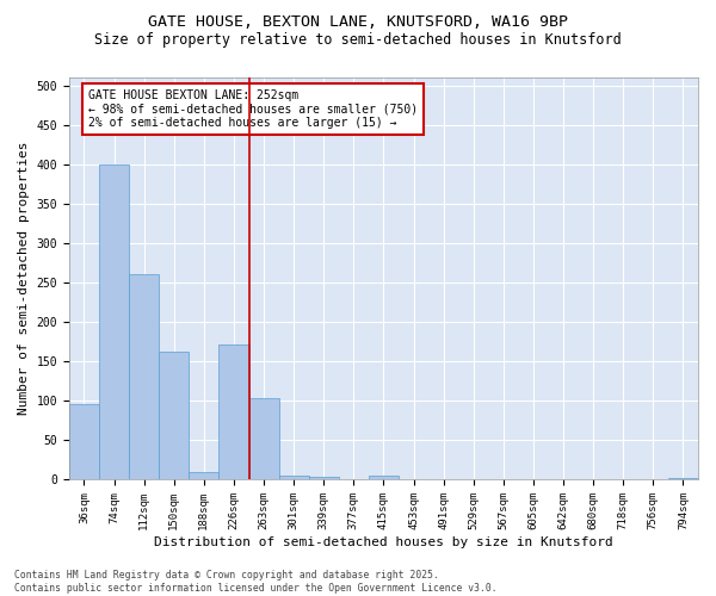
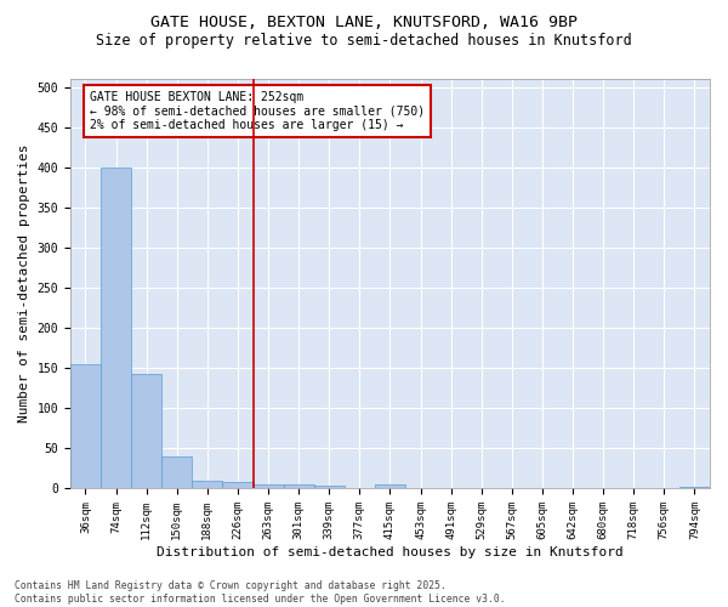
36sqm: 96 -> 155
112sqm: 260 -> 143
150sqm: 162 -> 40
226sqm: 172 -> 8
263sqm: 104 -> 5
